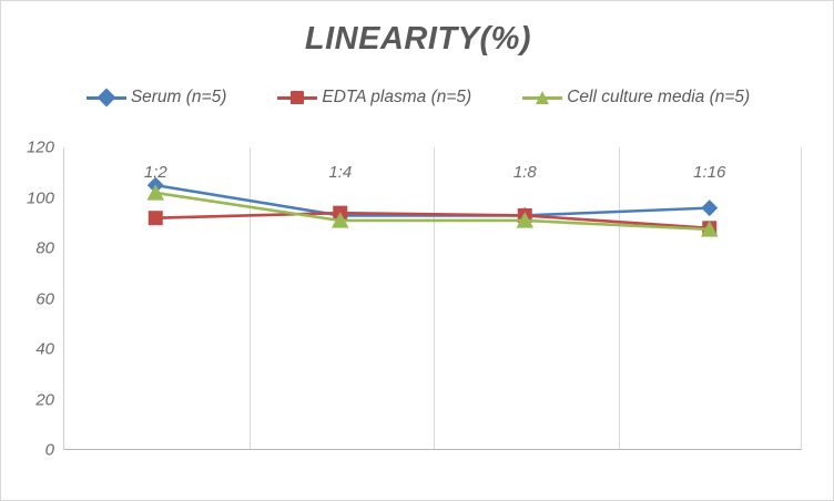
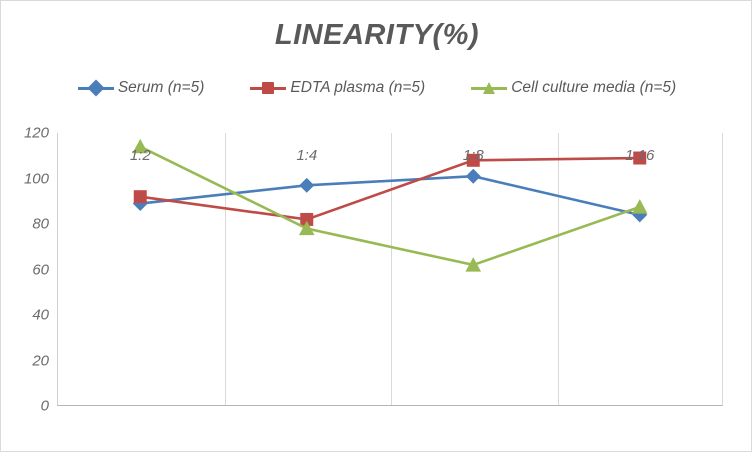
Serum (n=5)/1:2: 105 -> 89
Cell culture media (n=5)/1:2: 102 -> 114
Serum (n=5)/1:4: 93 -> 97
EDTA plasma (n=5)/1:4: 94 -> 82
Cell culture media (n=5)/1:4: 91 -> 78
Serum (n=5)/1:8: 93 -> 101
EDTA plasma (n=5)/1:8: 93 -> 108
Cell culture media (n=5)/1:8: 91 -> 62
Serum (n=5)/1:16: 96 -> 84
EDTA plasma (n=5)/1:16: 88 -> 109
